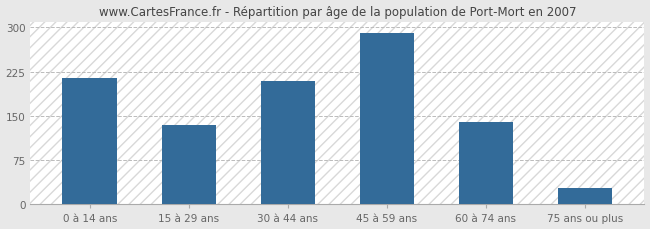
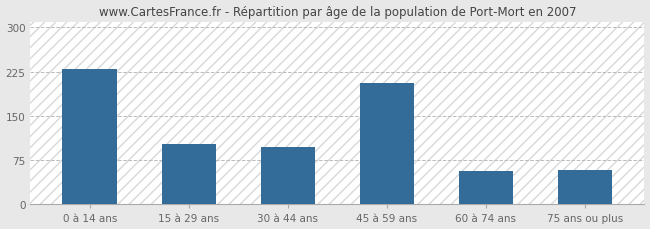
0 à 14 ans: 215 -> 230
15 à 29 ans: 135 -> 102
30 à 44 ans: 210 -> 98
45 à 59 ans: 290 -> 206
60 à 74 ans: 140 -> 56
75 ans ou plus: 28 -> 58
